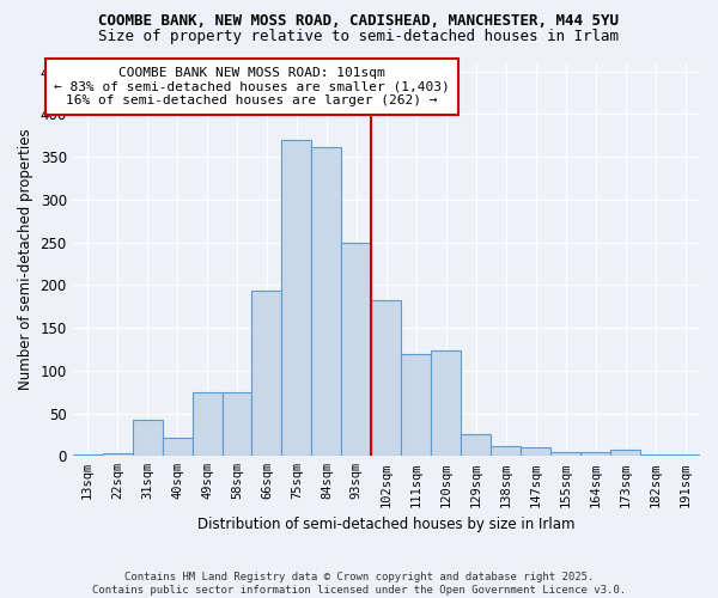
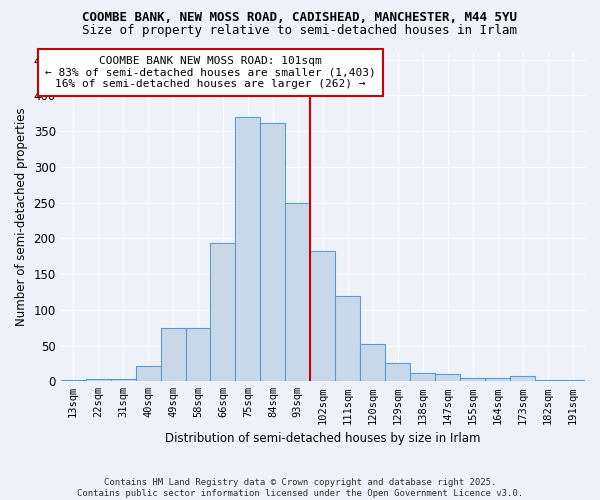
31sqm: 42 -> 3
120sqm: 124 -> 52
